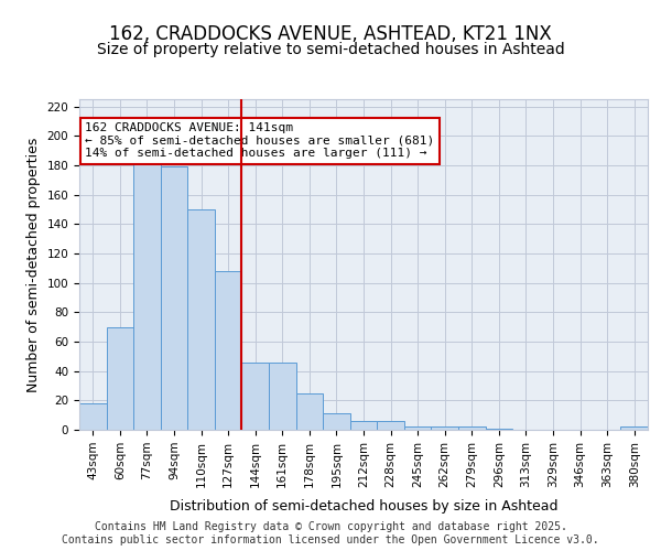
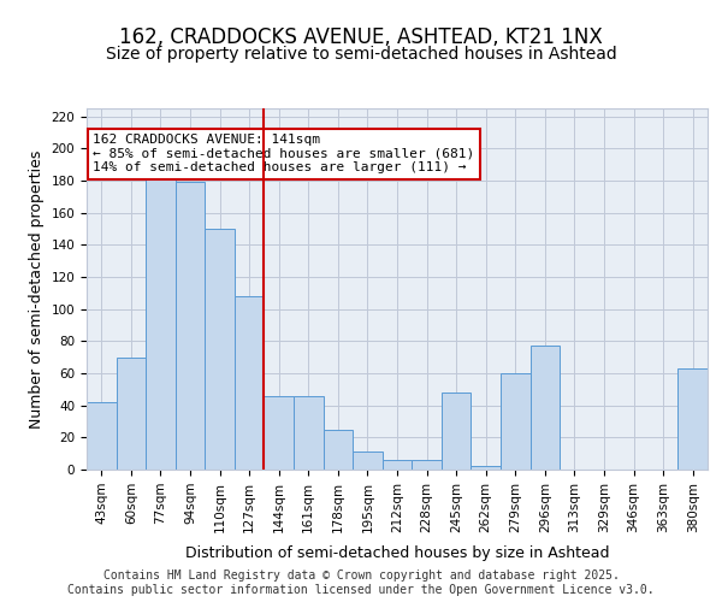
43sqm: 18 -> 42
245sqm: 2 -> 48
279sqm: 2 -> 60
296sqm: 1 -> 77
380sqm: 2 -> 63
